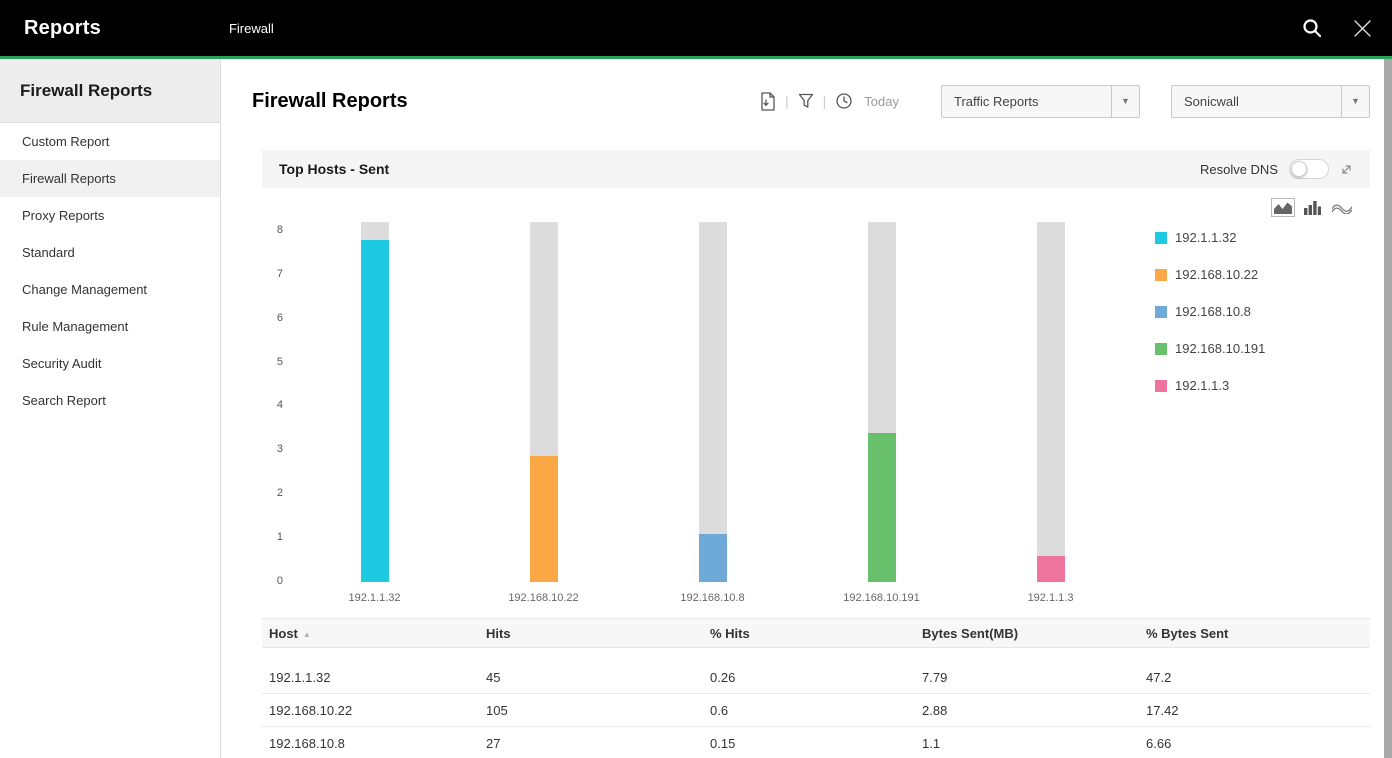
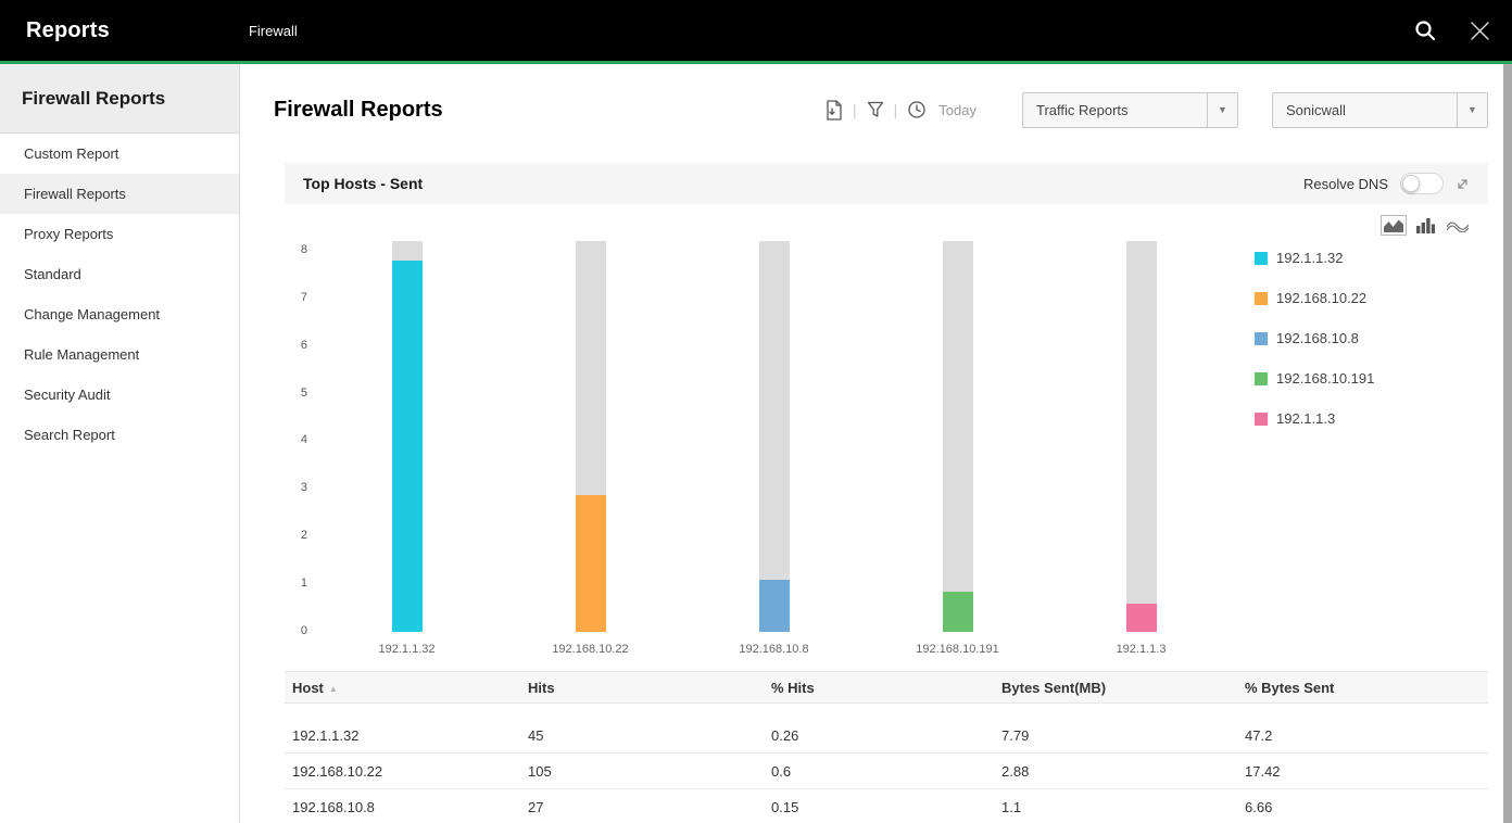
192.168.10.191: 3.4 -> 0.8
